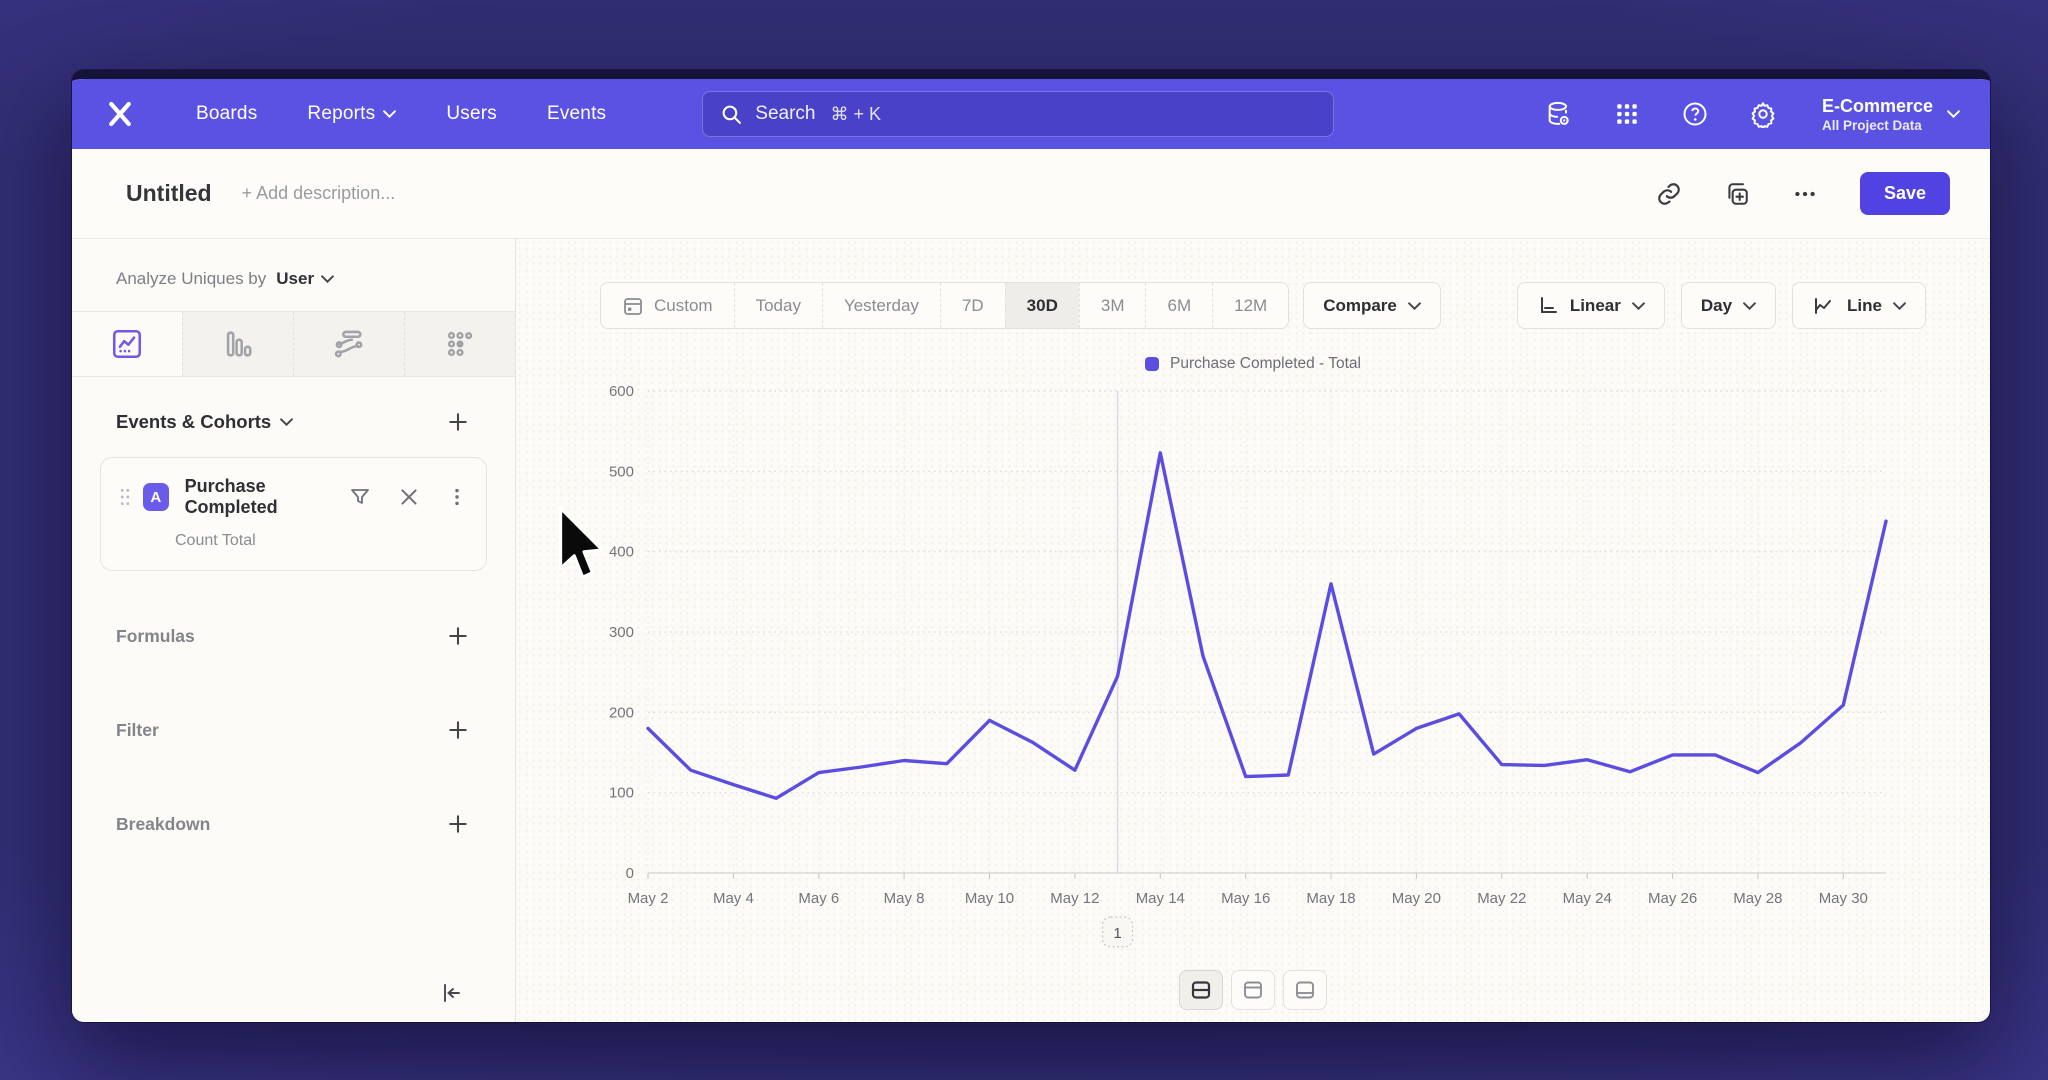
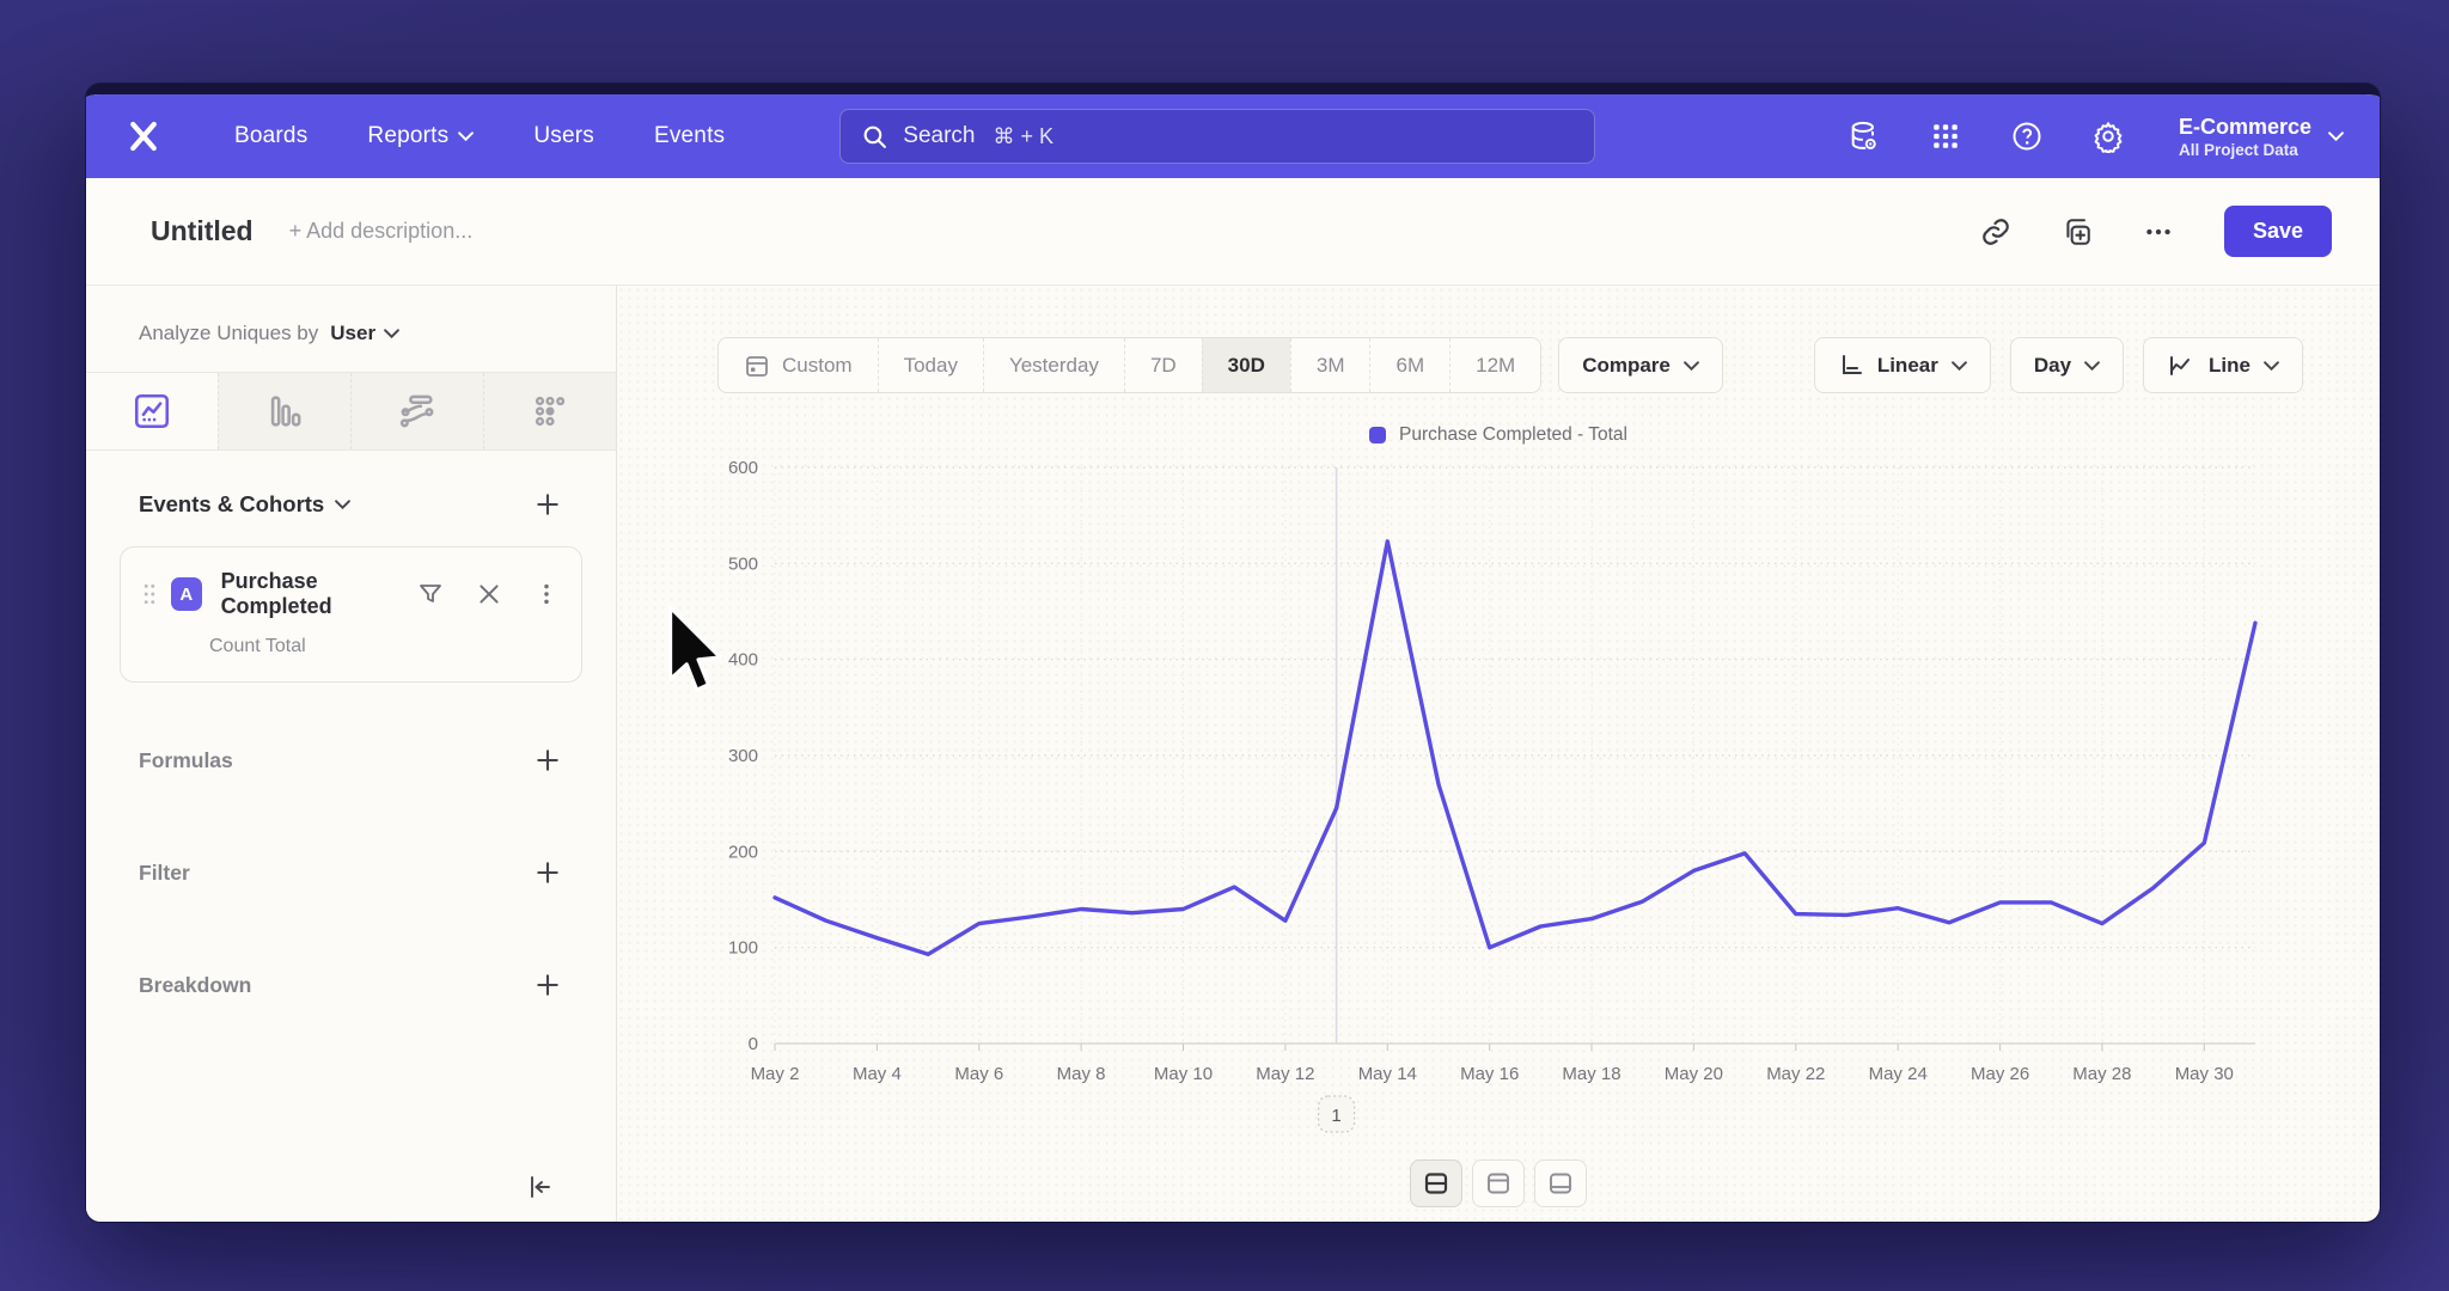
May 2: 180 -> 150
May 10: 190 -> 140
May 16: 120 -> 100
May 18: 360 -> 130
